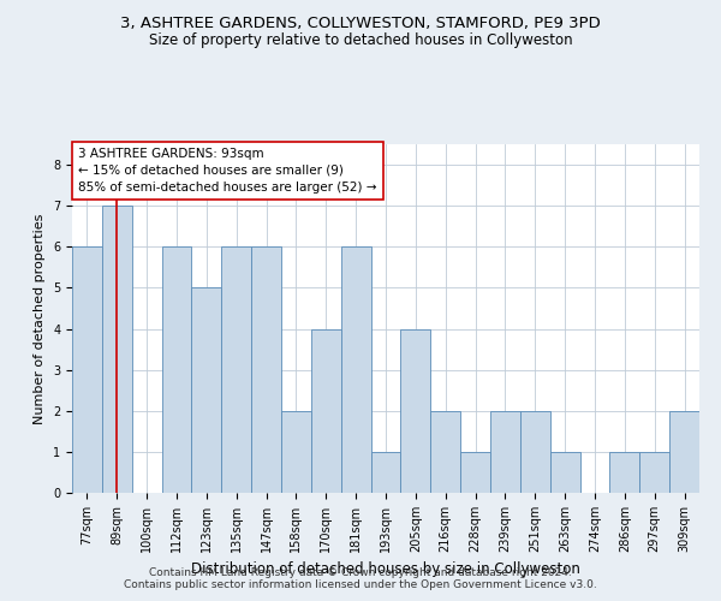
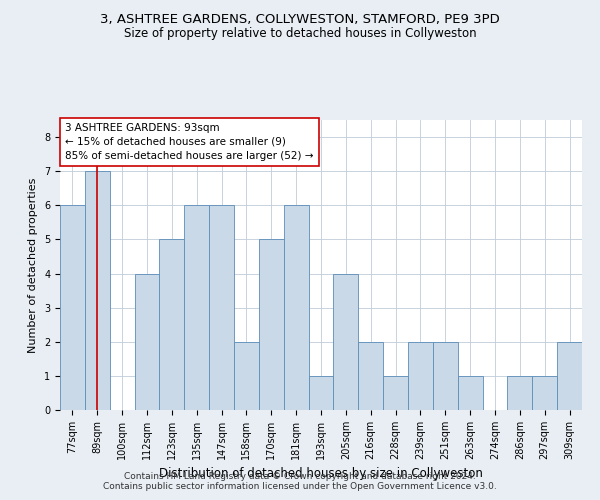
112sqm: 6 -> 4
170sqm: 4 -> 5
